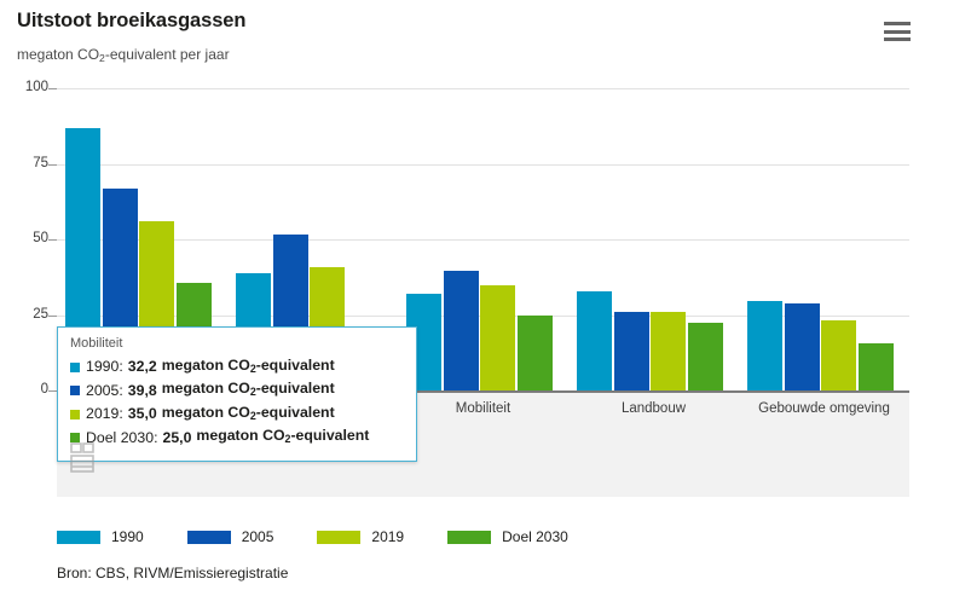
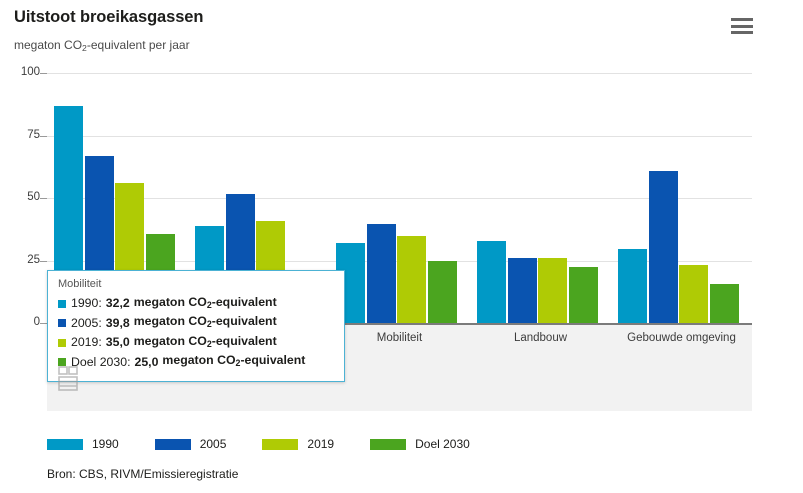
2005/Gebouwde omgeving: 29 -> 61
